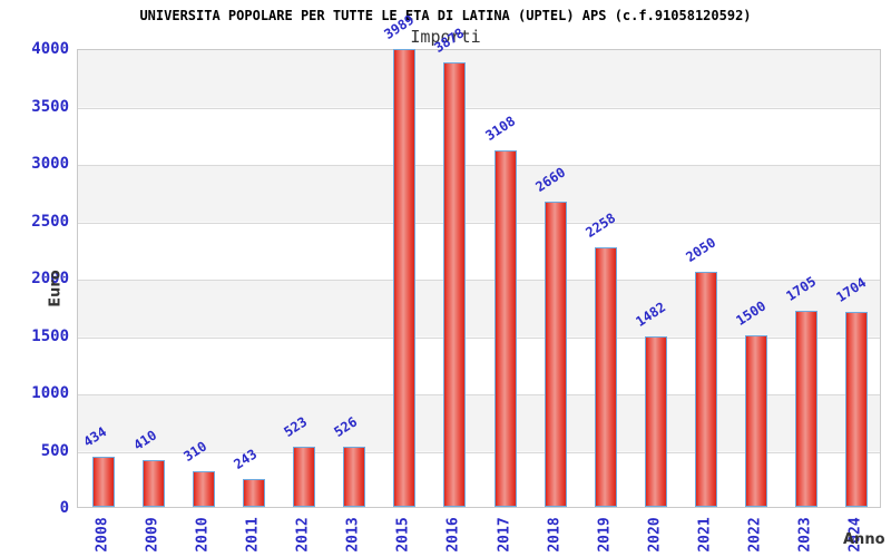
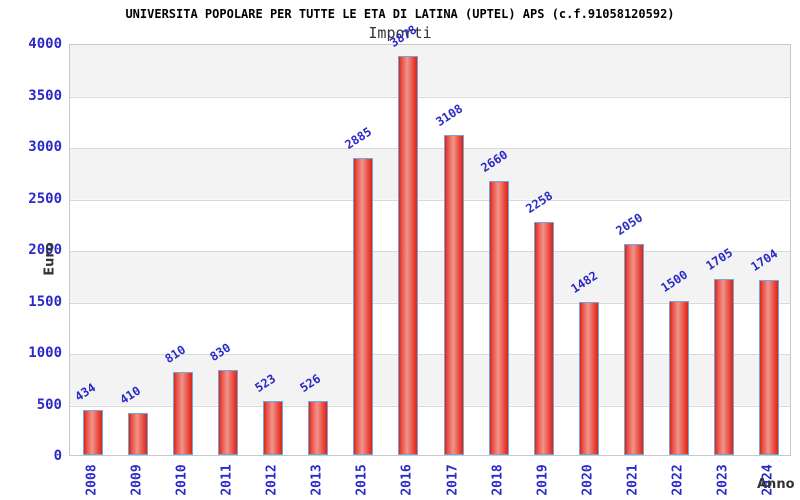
2010: 310 -> 810
2011: 243 -> 830
2015: 3989 -> 2885
